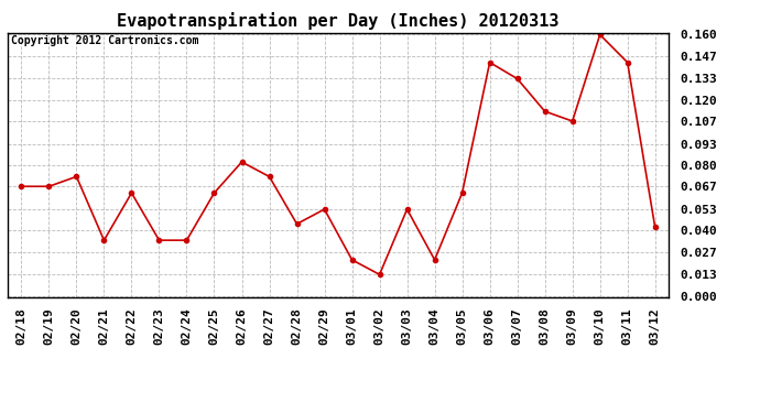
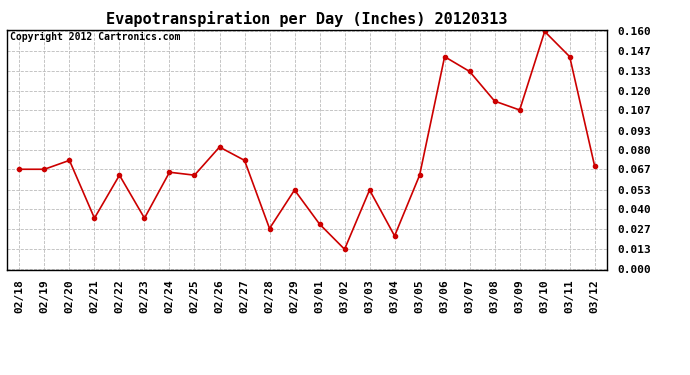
02/24: 0.034 -> 0.065
02/28: 0.044 -> 0.027
03/01: 0.022 -> 0.030
03/12: 0.042 -> 0.069
